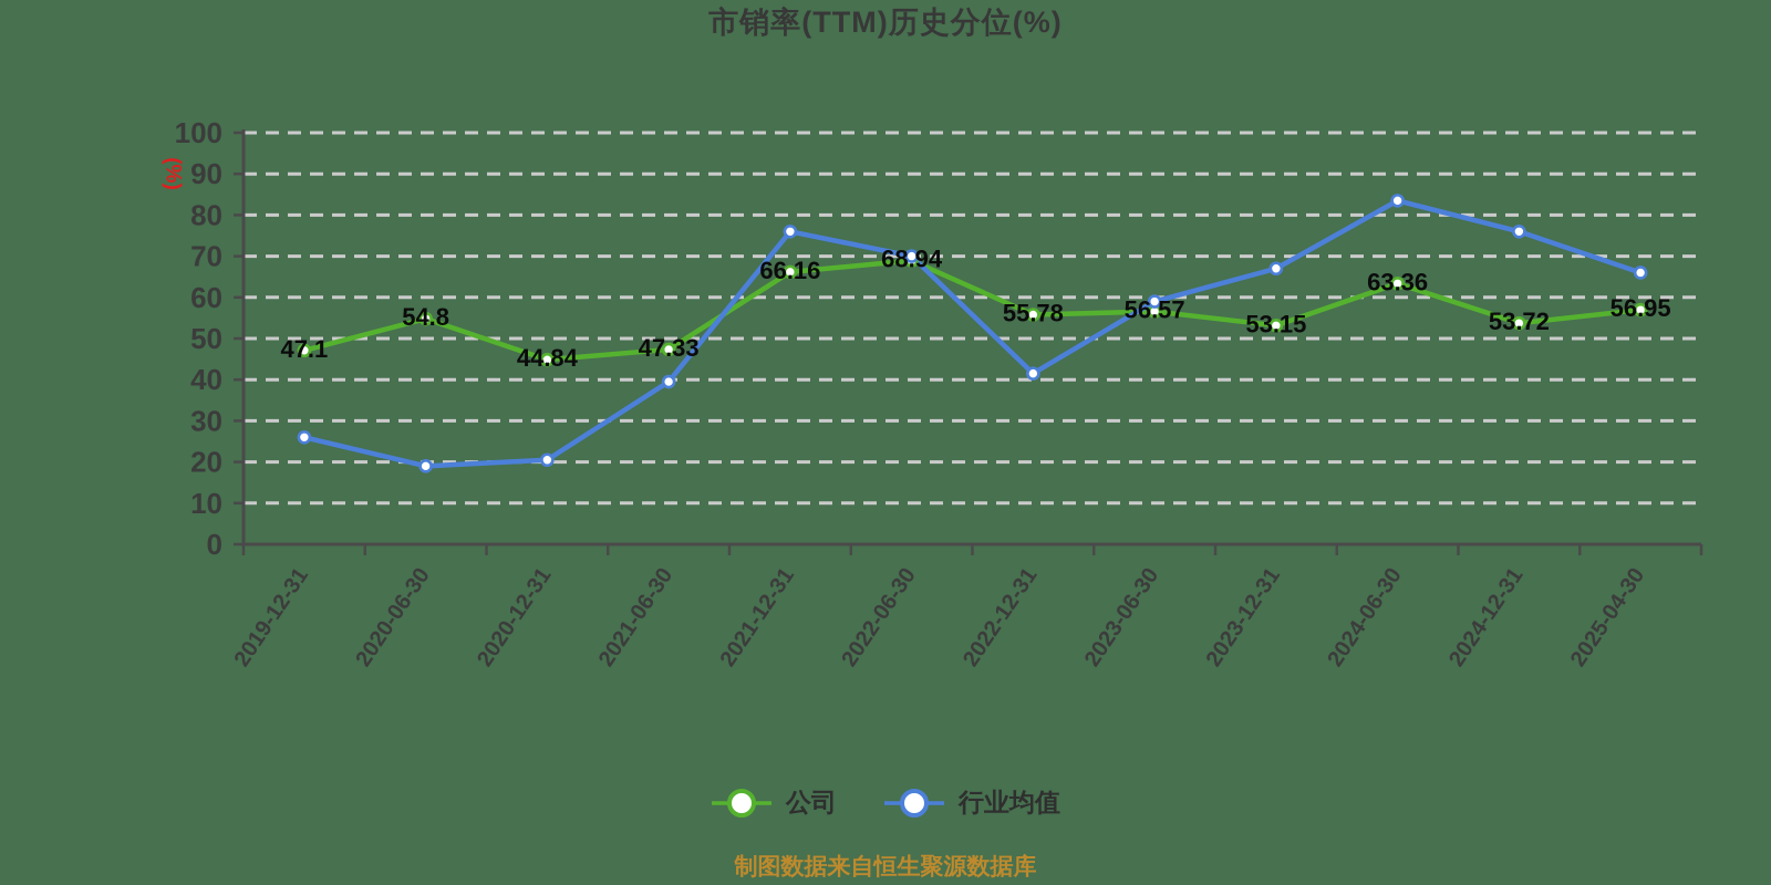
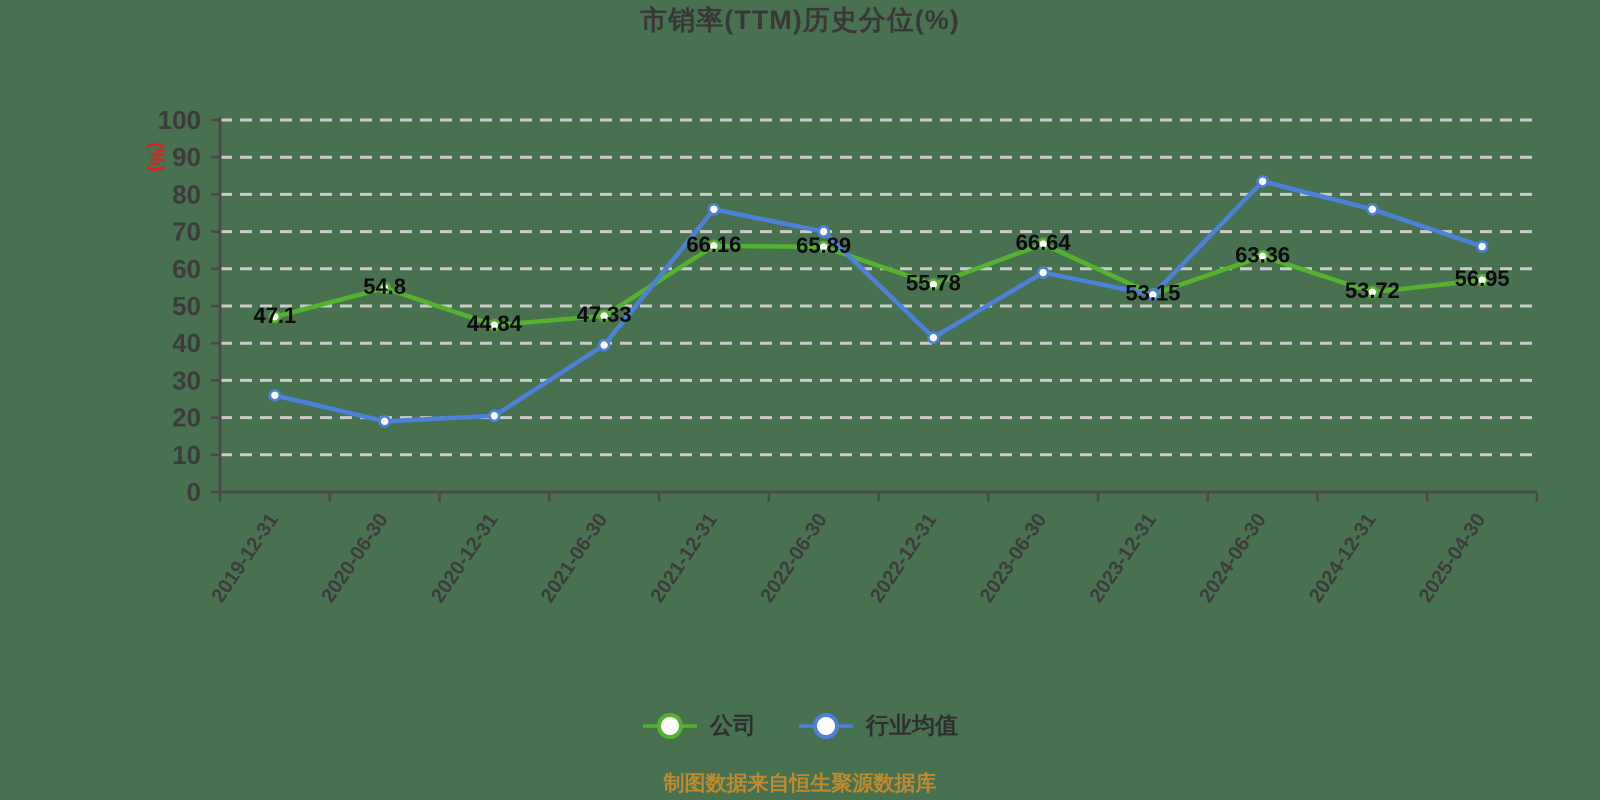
公司/2022-06-30: 68.94 -> 65.89
公司/2023-06-30: 56.57 -> 66.64
行业均值/2023-12-31: 67 -> 53
